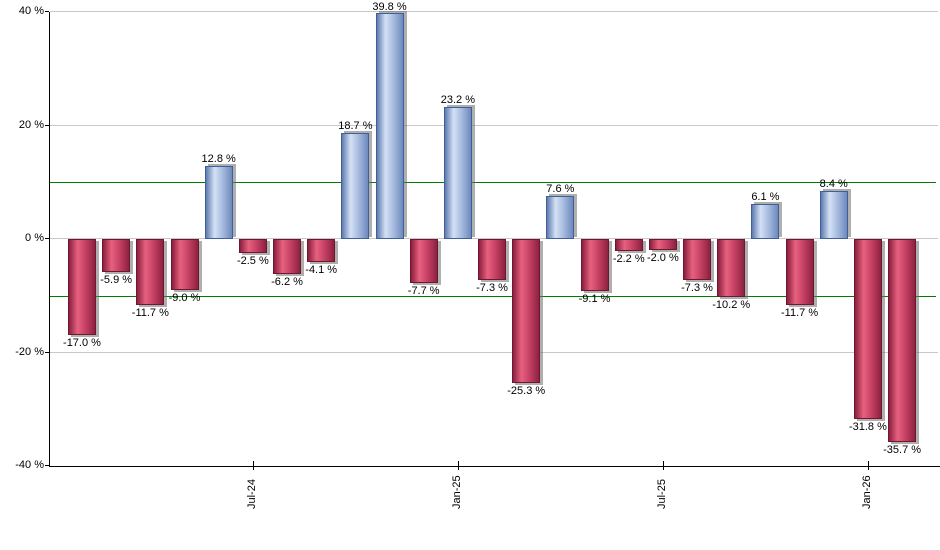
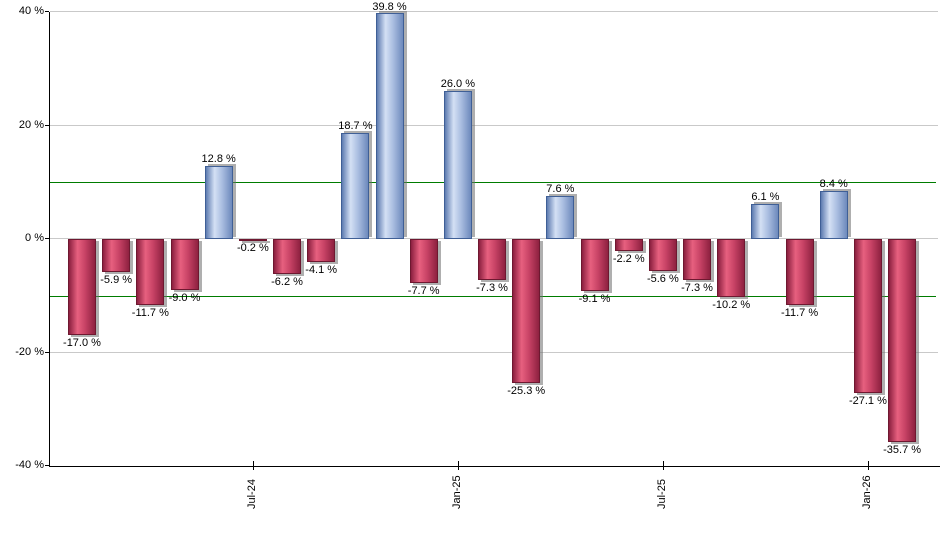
Jul-24: -2.5 -> -0.2
Jan-25: 23.2 -> 26.0
Jul-25: -2.0 -> -5.6
Jan-26: -31.8 -> -27.1
